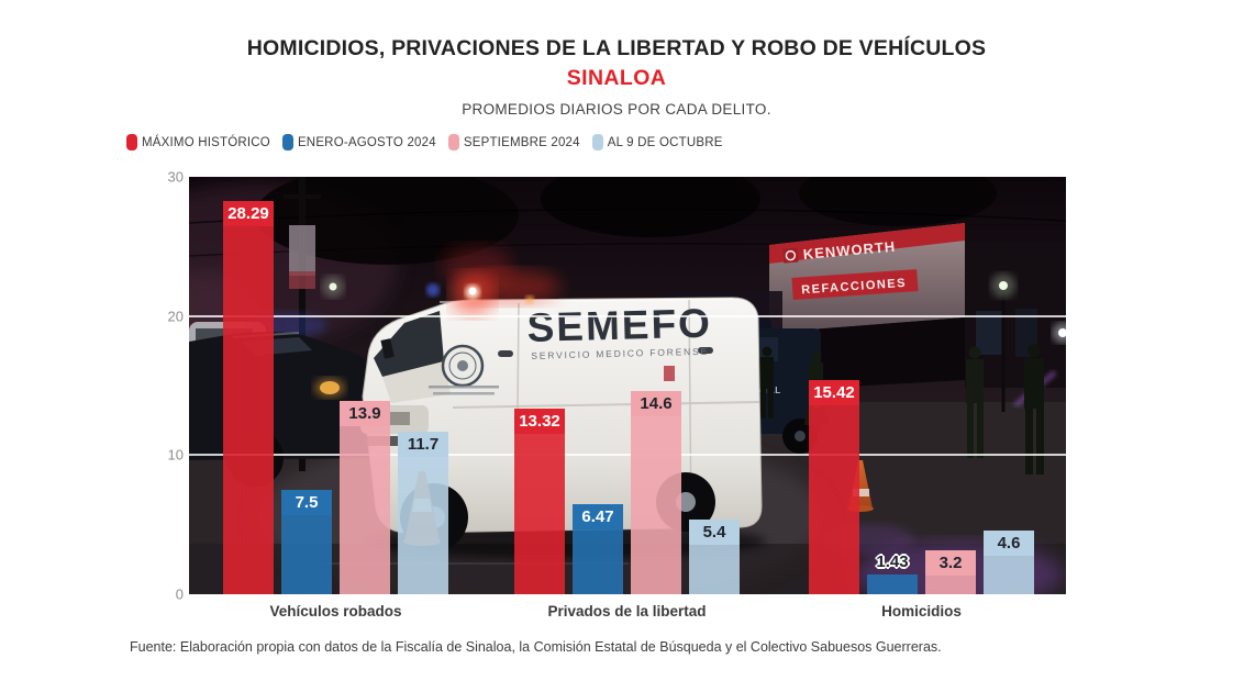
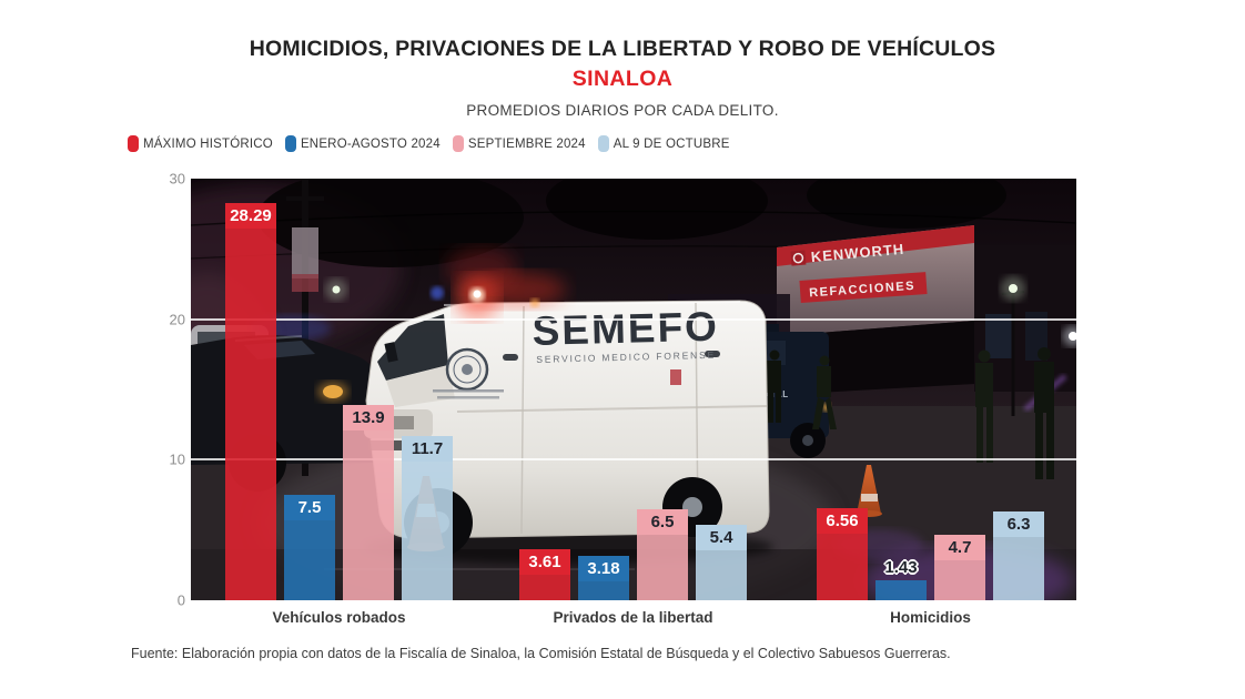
MÁXIMO HISTÓRICO/Privados de la libertad: 13.32 -> 3.61
ENERO-AGOSTO 2024/Privados de la libertad: 6.47 -> 3.18
SEPTIEMBRE 2024/Privados de la libertad: 14.6 -> 6.5
MÁXIMO HISTÓRICO/Homicidios: 15.42 -> 6.56
SEPTIEMBRE 2024/Homicidios: 3.2 -> 4.7
AL 9 DE OCTUBRE/Homicidios: 4.6 -> 6.3
